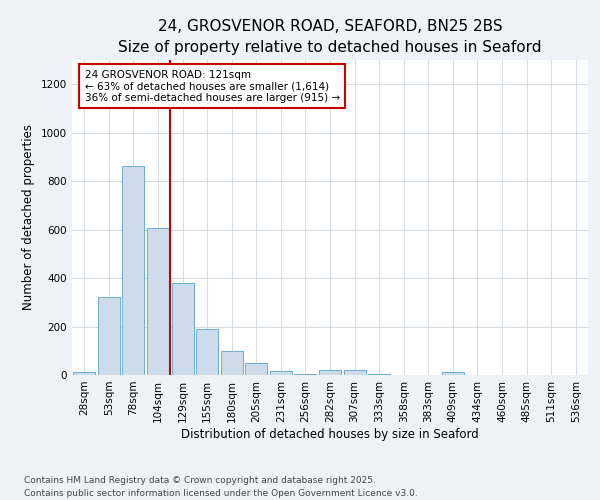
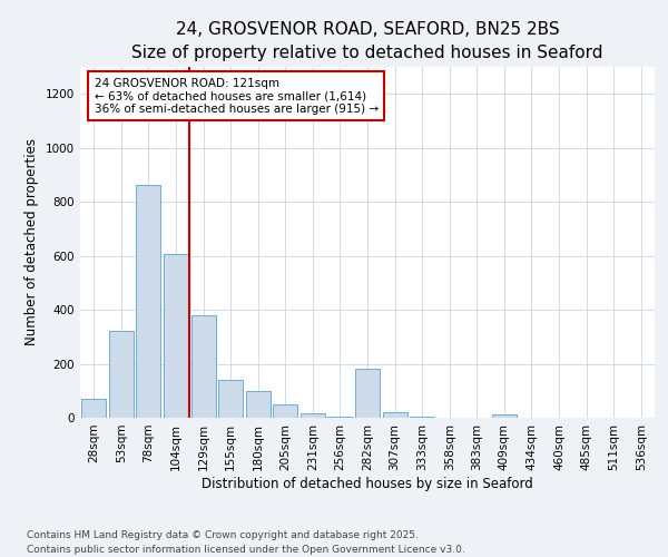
28sqm: 13 -> 70
155sqm: 188 -> 140
282sqm: 20 -> 180
